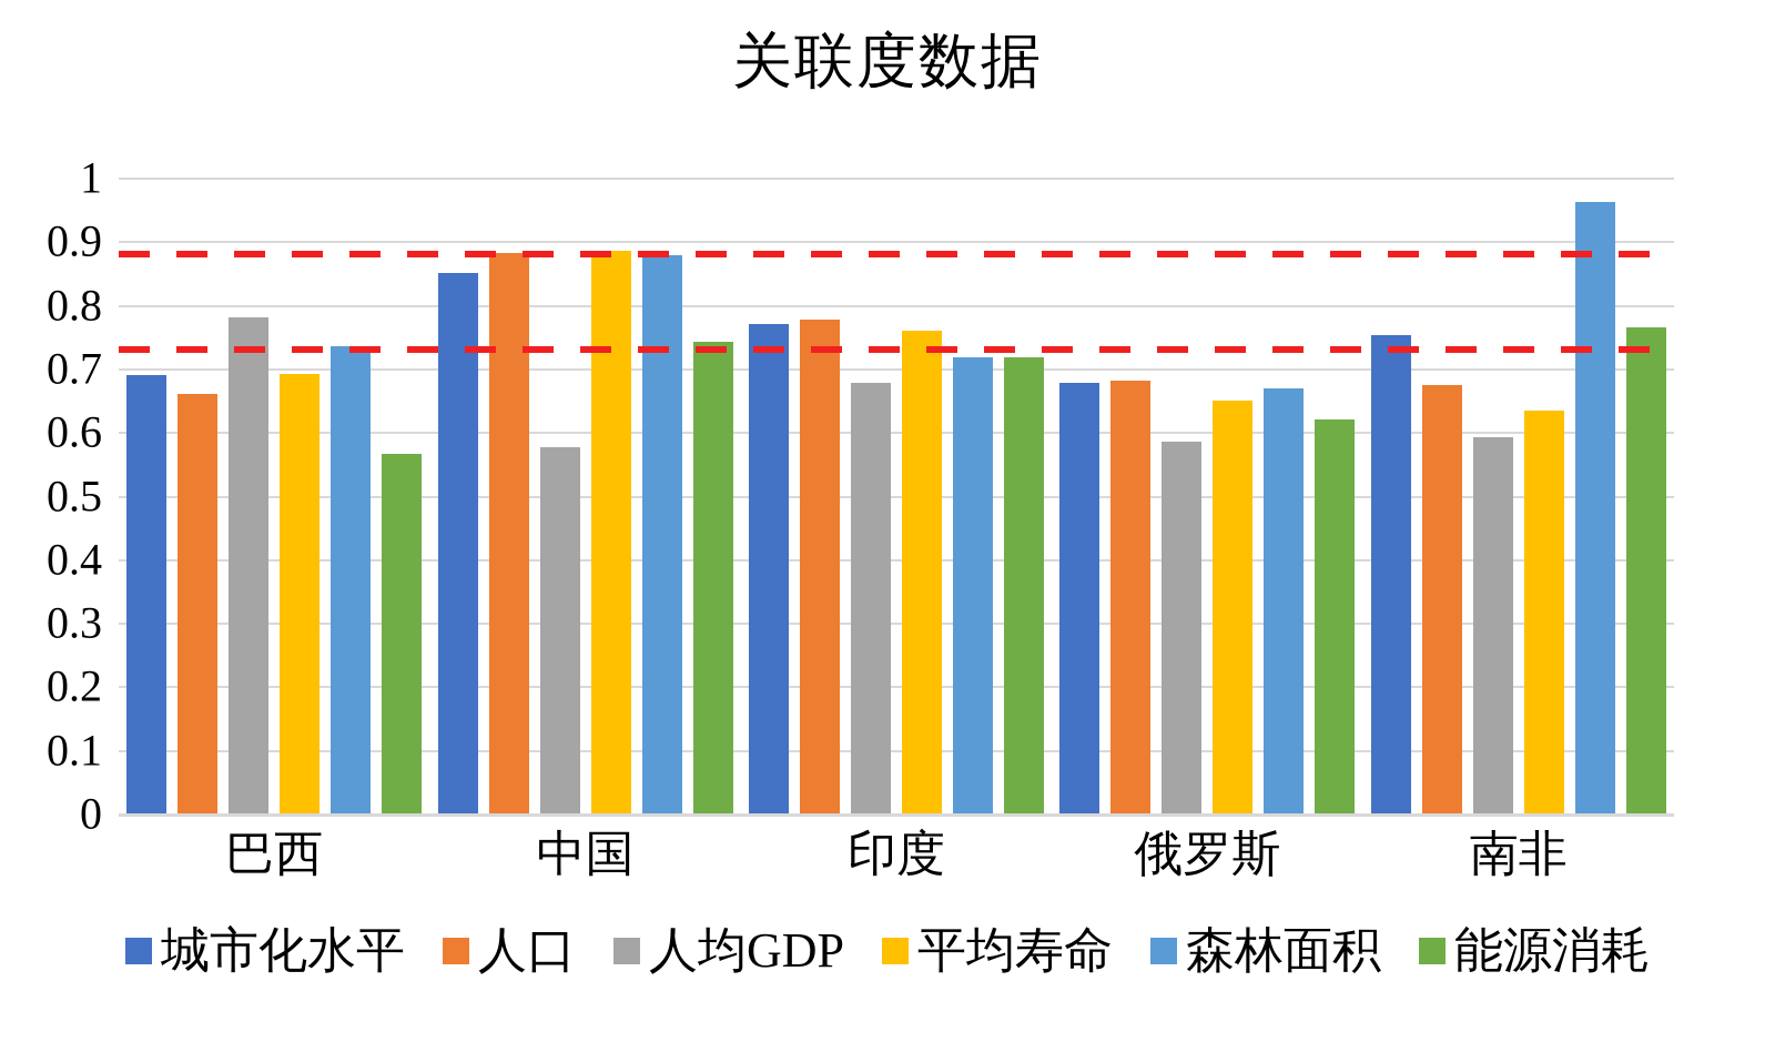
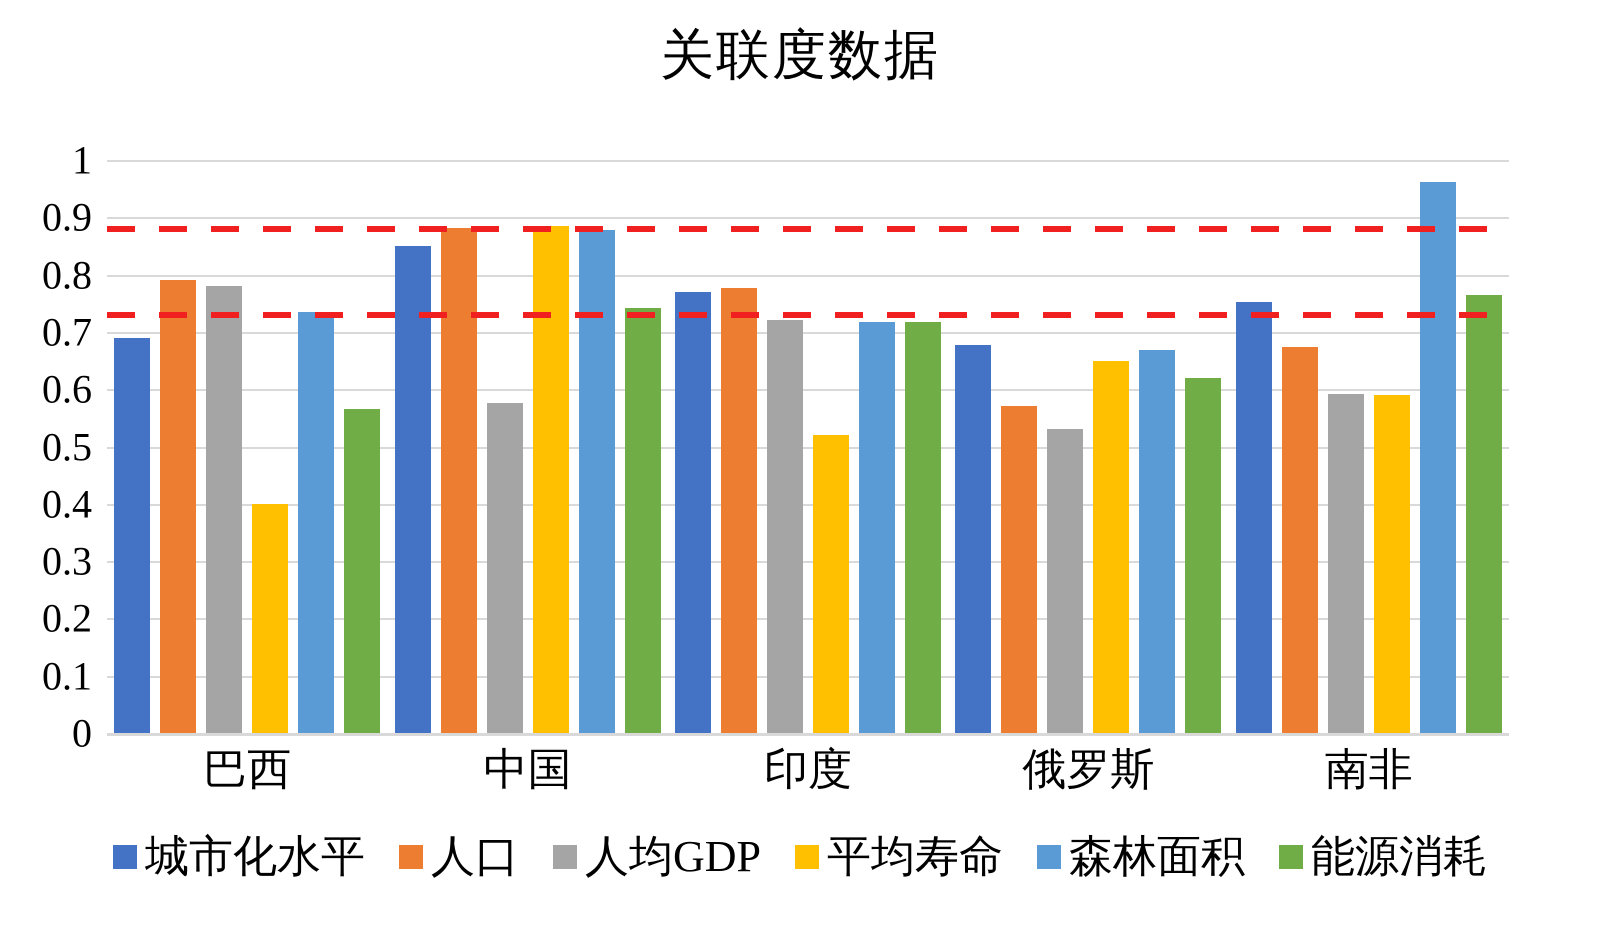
人口/巴西: 0.66 -> 0.79
平均寿命/巴西: 0.69 -> 0.40
人均GDP/印度: 0.68 -> 0.72
平均寿命/印度: 0.76 -> 0.52
人口/俄罗斯: 0.68 -> 0.57
人均GDP/俄罗斯: 0.58 -> 0.53
平均寿命/南非: 0.63 -> 0.59
